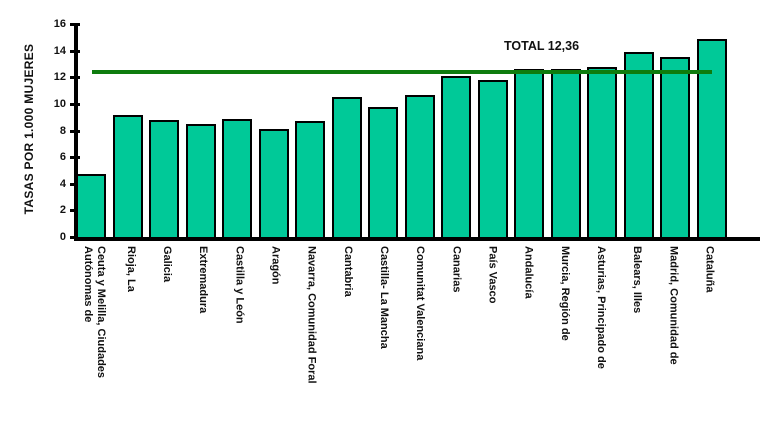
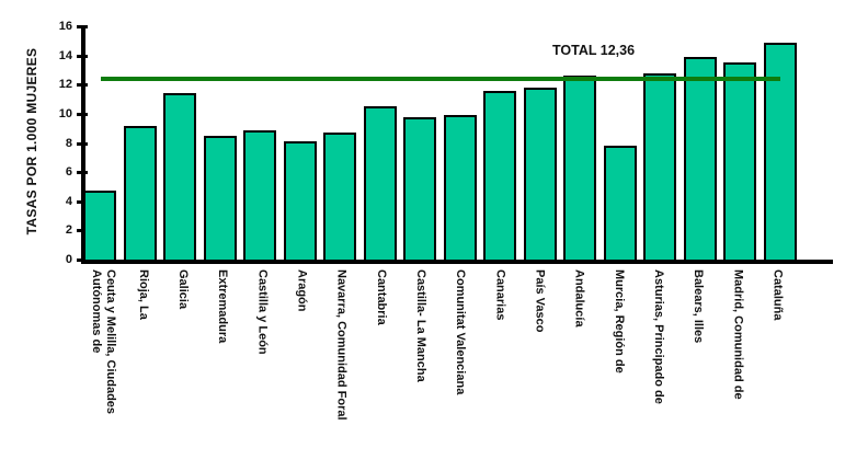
Galicia: 8.8 -> 11.4
Comunitat Valenciana: 10.7 -> 9.9
Canarias: 12.1 -> 11.6
Murcia, Región de: 12.6 -> 7.8
